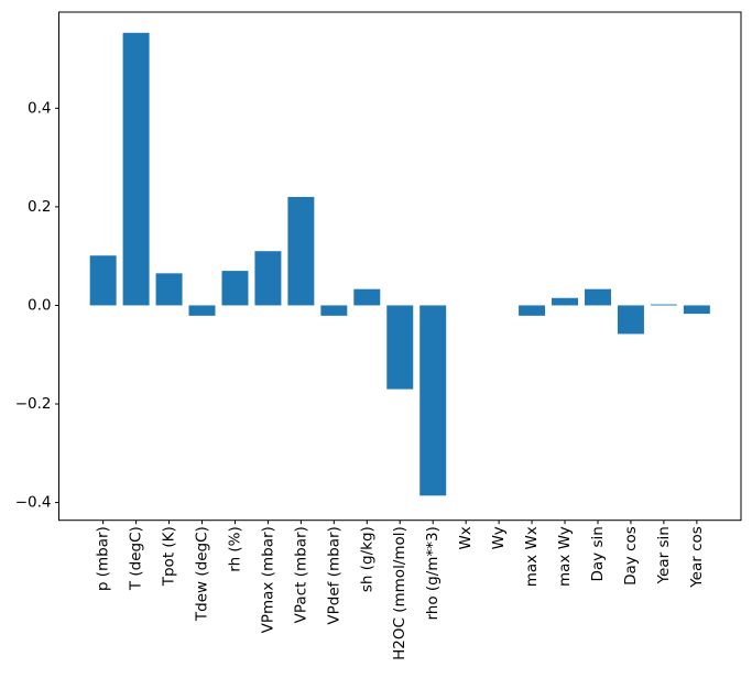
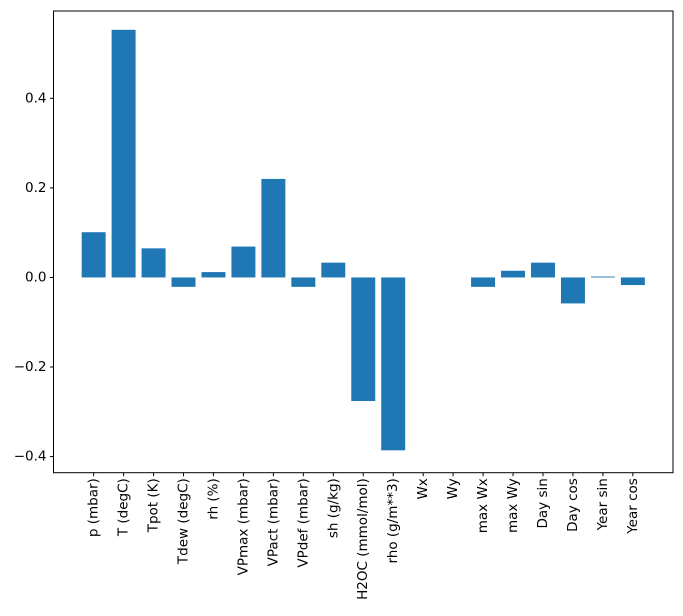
rh (%): 0.07 -> 0.01
VPmax (mbar): 0.11 -> 0.07
H2OC (mmol/mol): -0.17 -> -0.28
